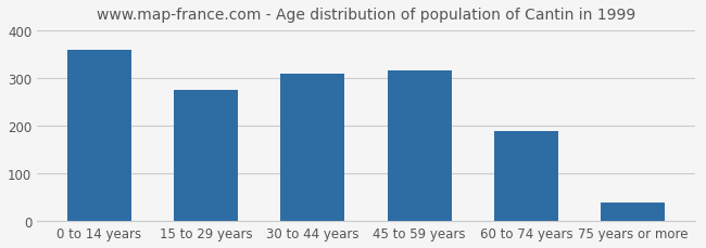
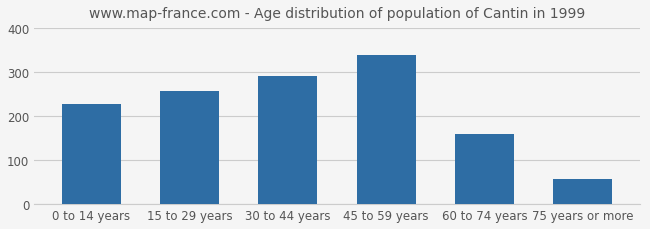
0 to 14 years: 360 -> 228
15 to 29 years: 275 -> 258
30 to 44 years: 310 -> 292
45 to 59 years: 315 -> 338
60 to 74 years: 190 -> 160
75 years or more: 40 -> 58
